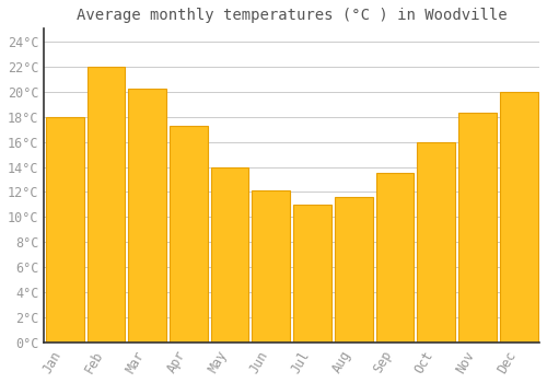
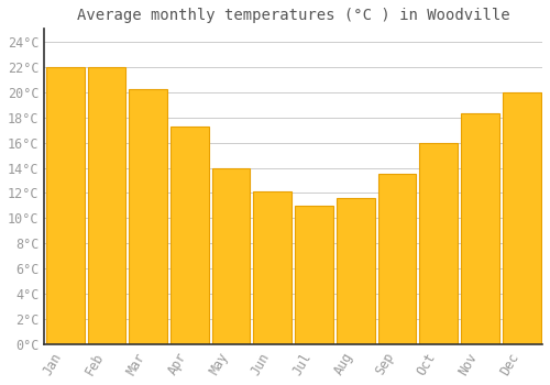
Jan: 18.0°C -> 22.0°C
